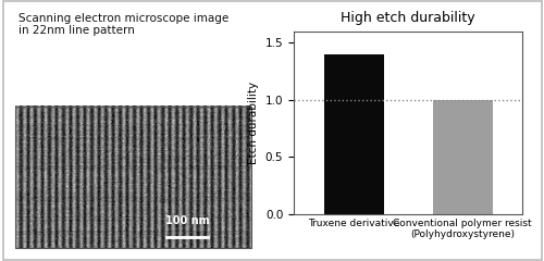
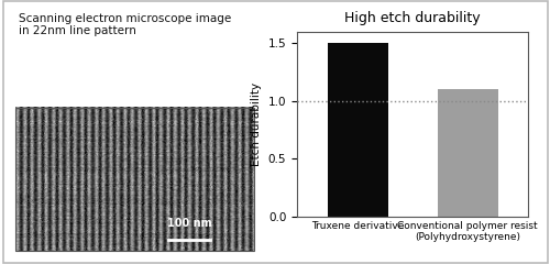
Truxene derivative: 1.4 -> 1.5
Conventional polymer resist (Polyhydroxystyrene): 1.0 -> 1.1
